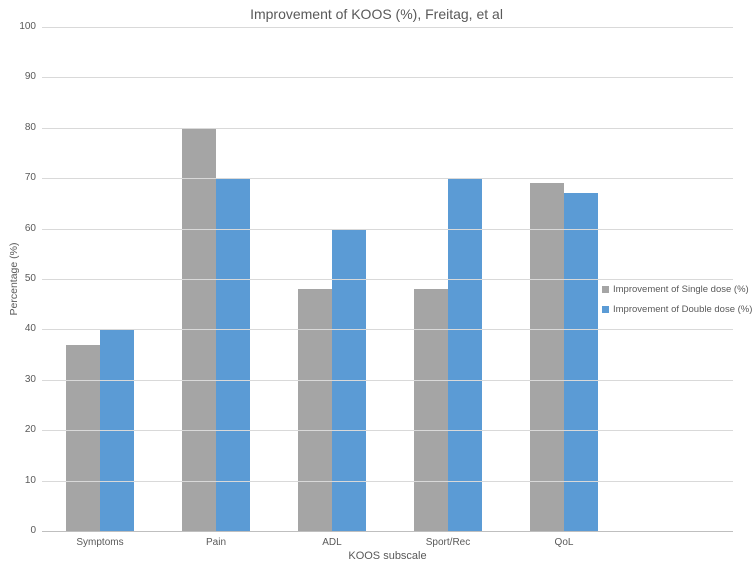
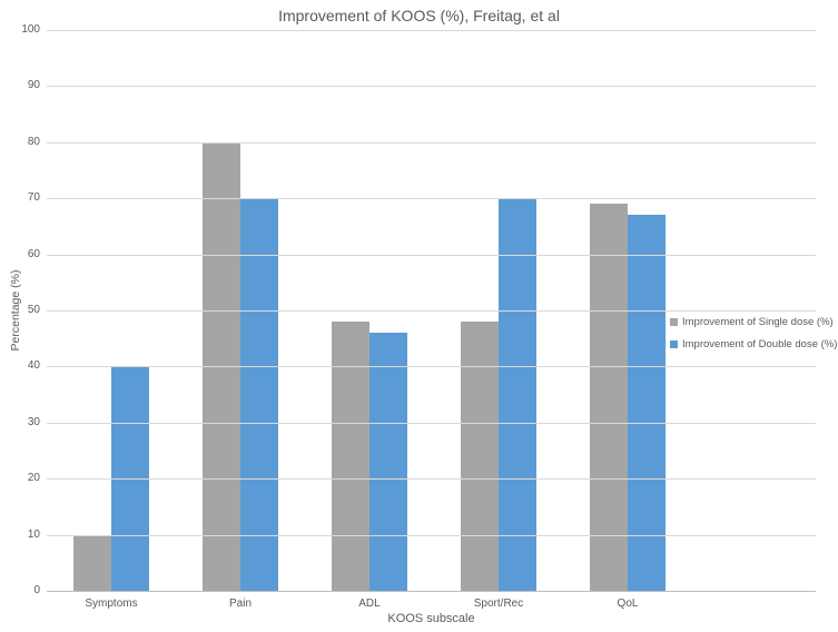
Improvement of Single dose (%)/Symptoms: 37 -> 10
Improvement of Double dose (%)/ADL: 60 -> 46
